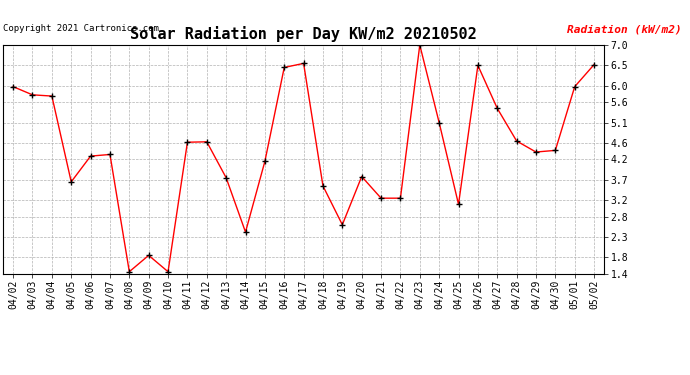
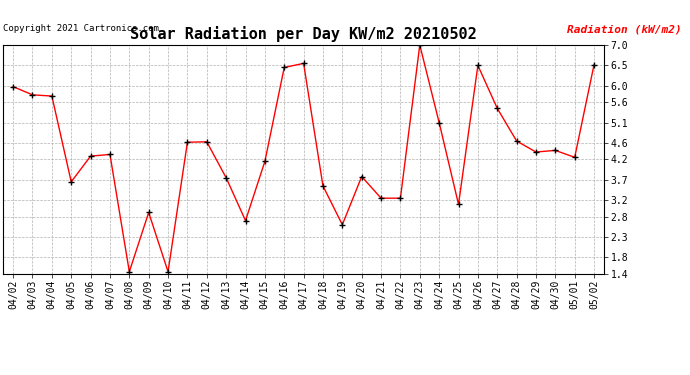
04/09: 1.85 -> 2.90
04/14: 2.42 -> 2.70
05/01: 5.98 -> 4.25
